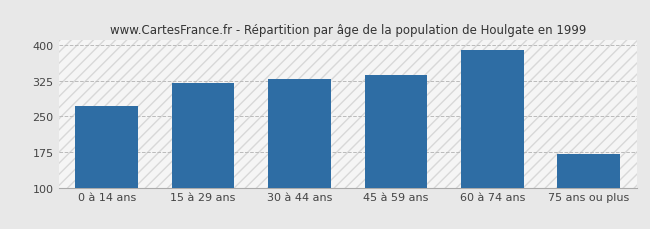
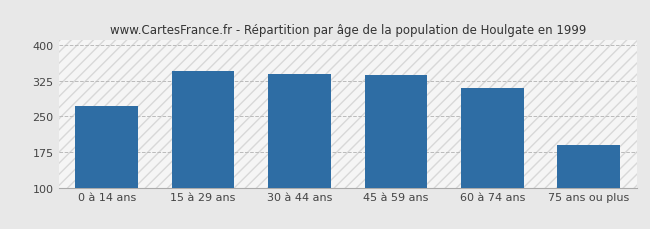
15 à 29 ans: 321 -> 345
30 à 44 ans: 328 -> 340
60 à 74 ans: 390 -> 310
75 ans ou plus: 171 -> 190
